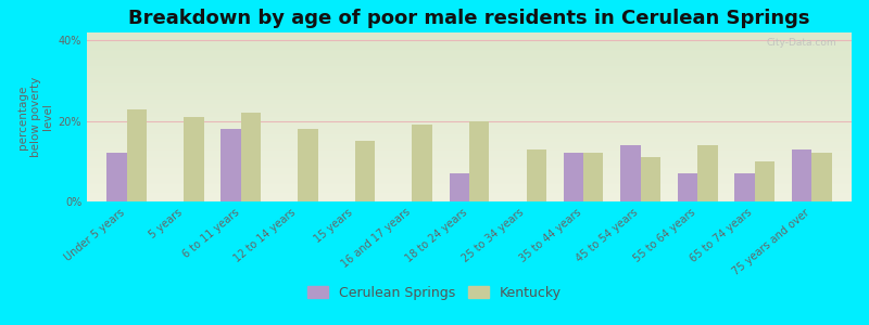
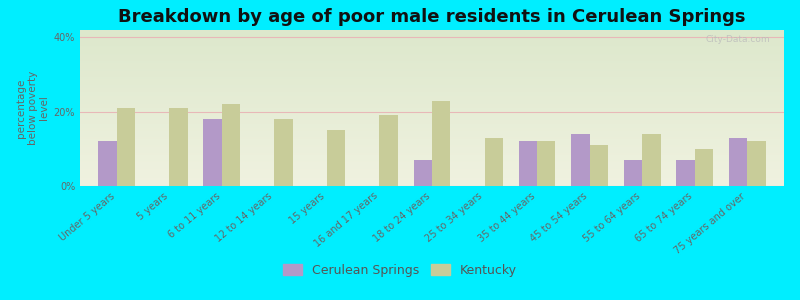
Kentucky/Under 5 years: 23% -> 21%
Kentucky/18 to 24 years: 20% -> 23%
